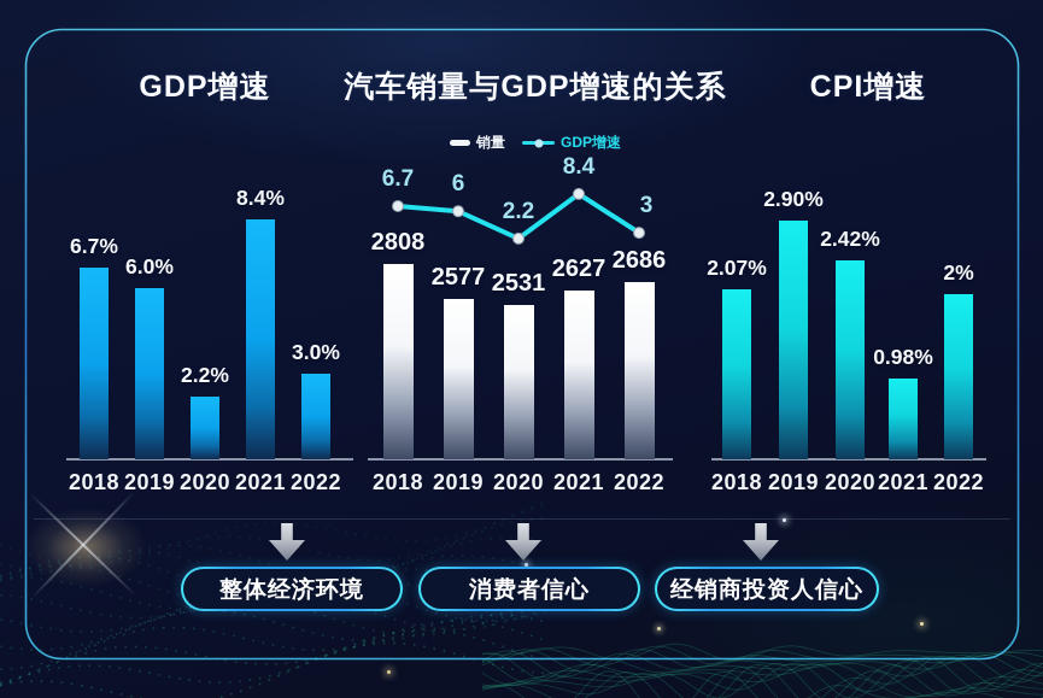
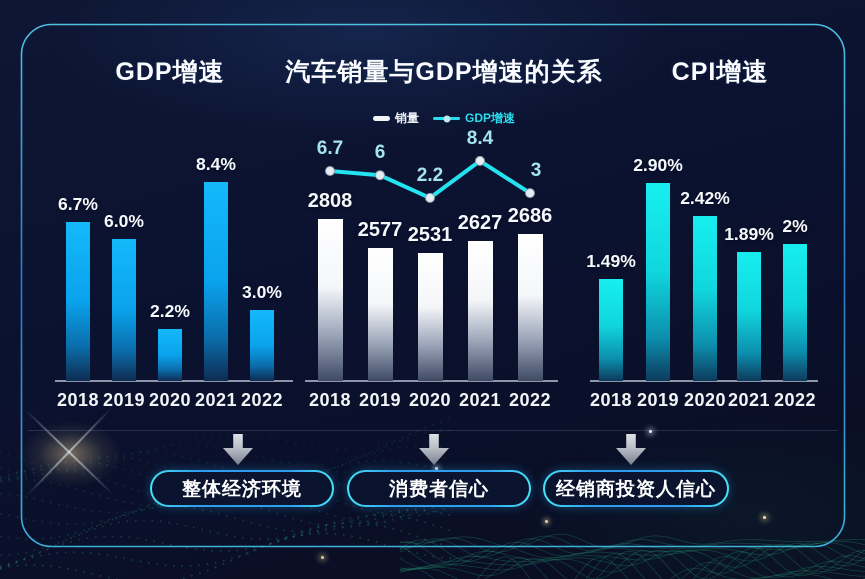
CPI增速/2018: 2.07% -> 1.49%
CPI增速/2021: 0.98% -> 1.89%
